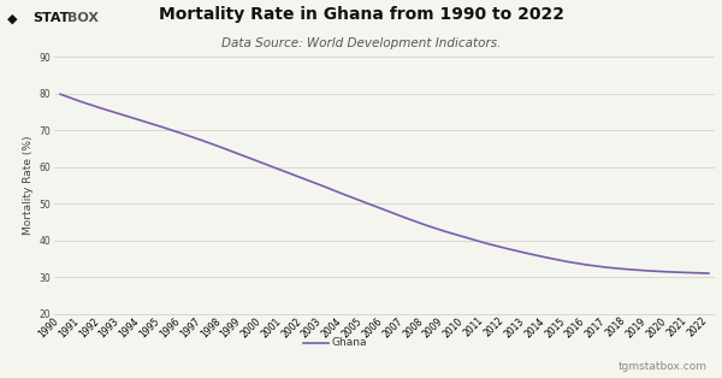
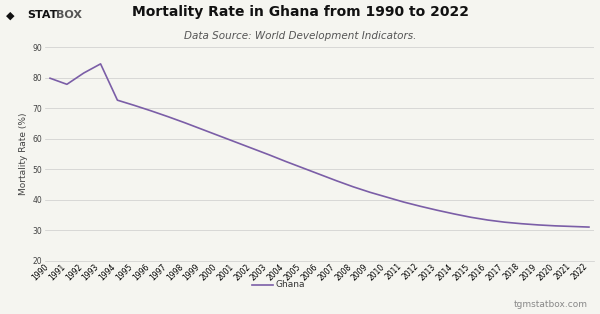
1992: 76.0 -> 81.5
1993: 74.3 -> 84.5
